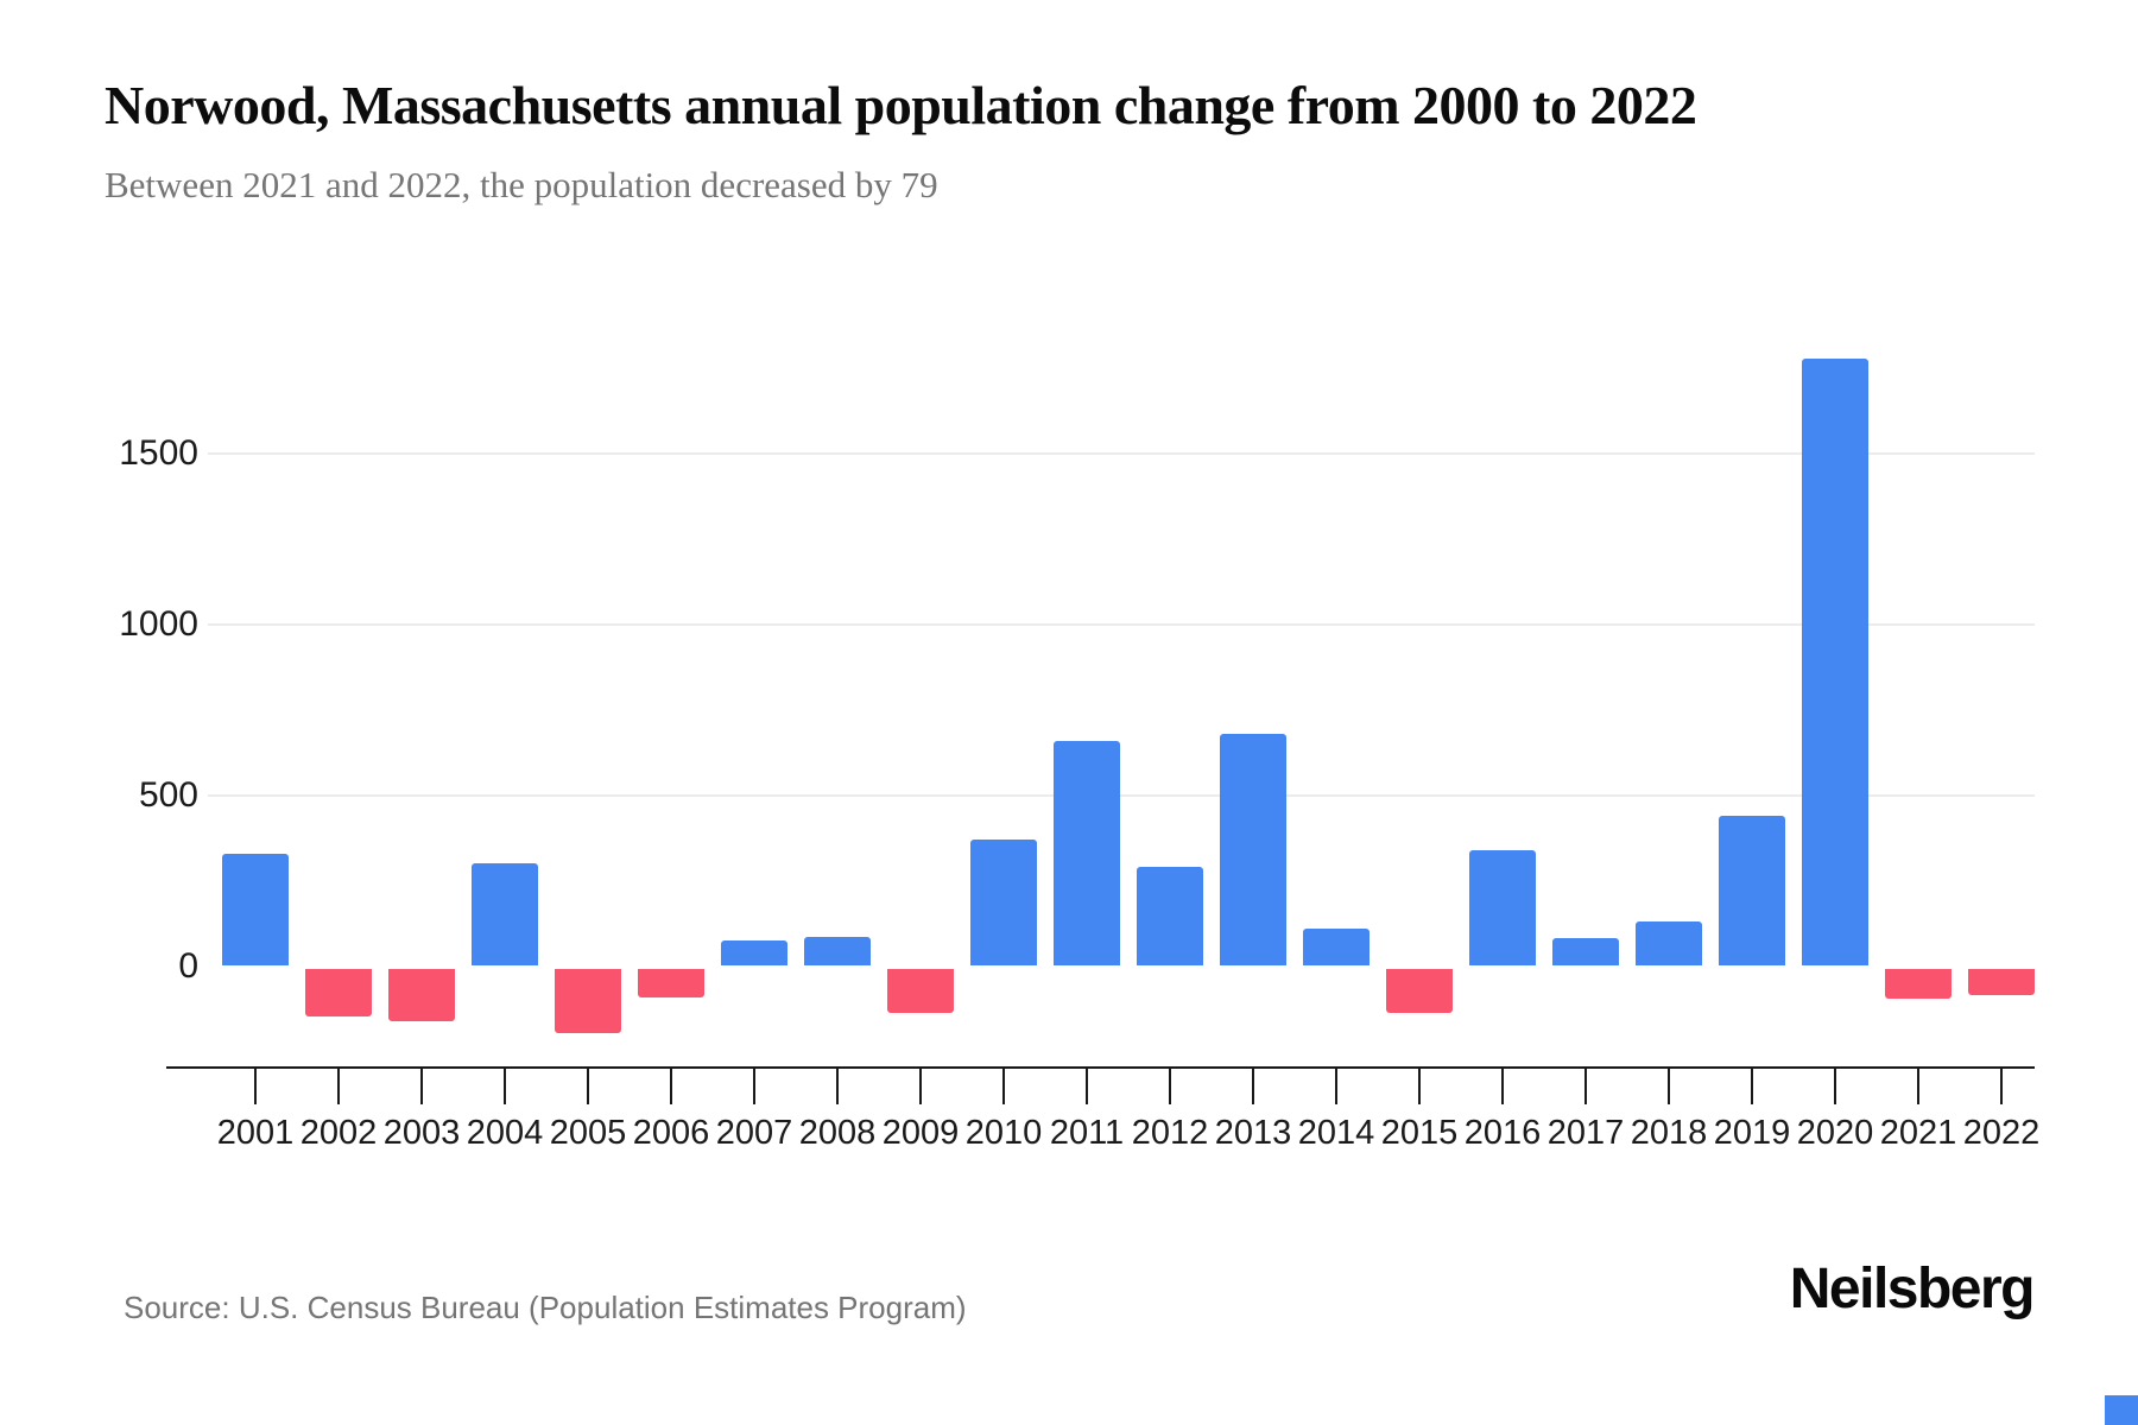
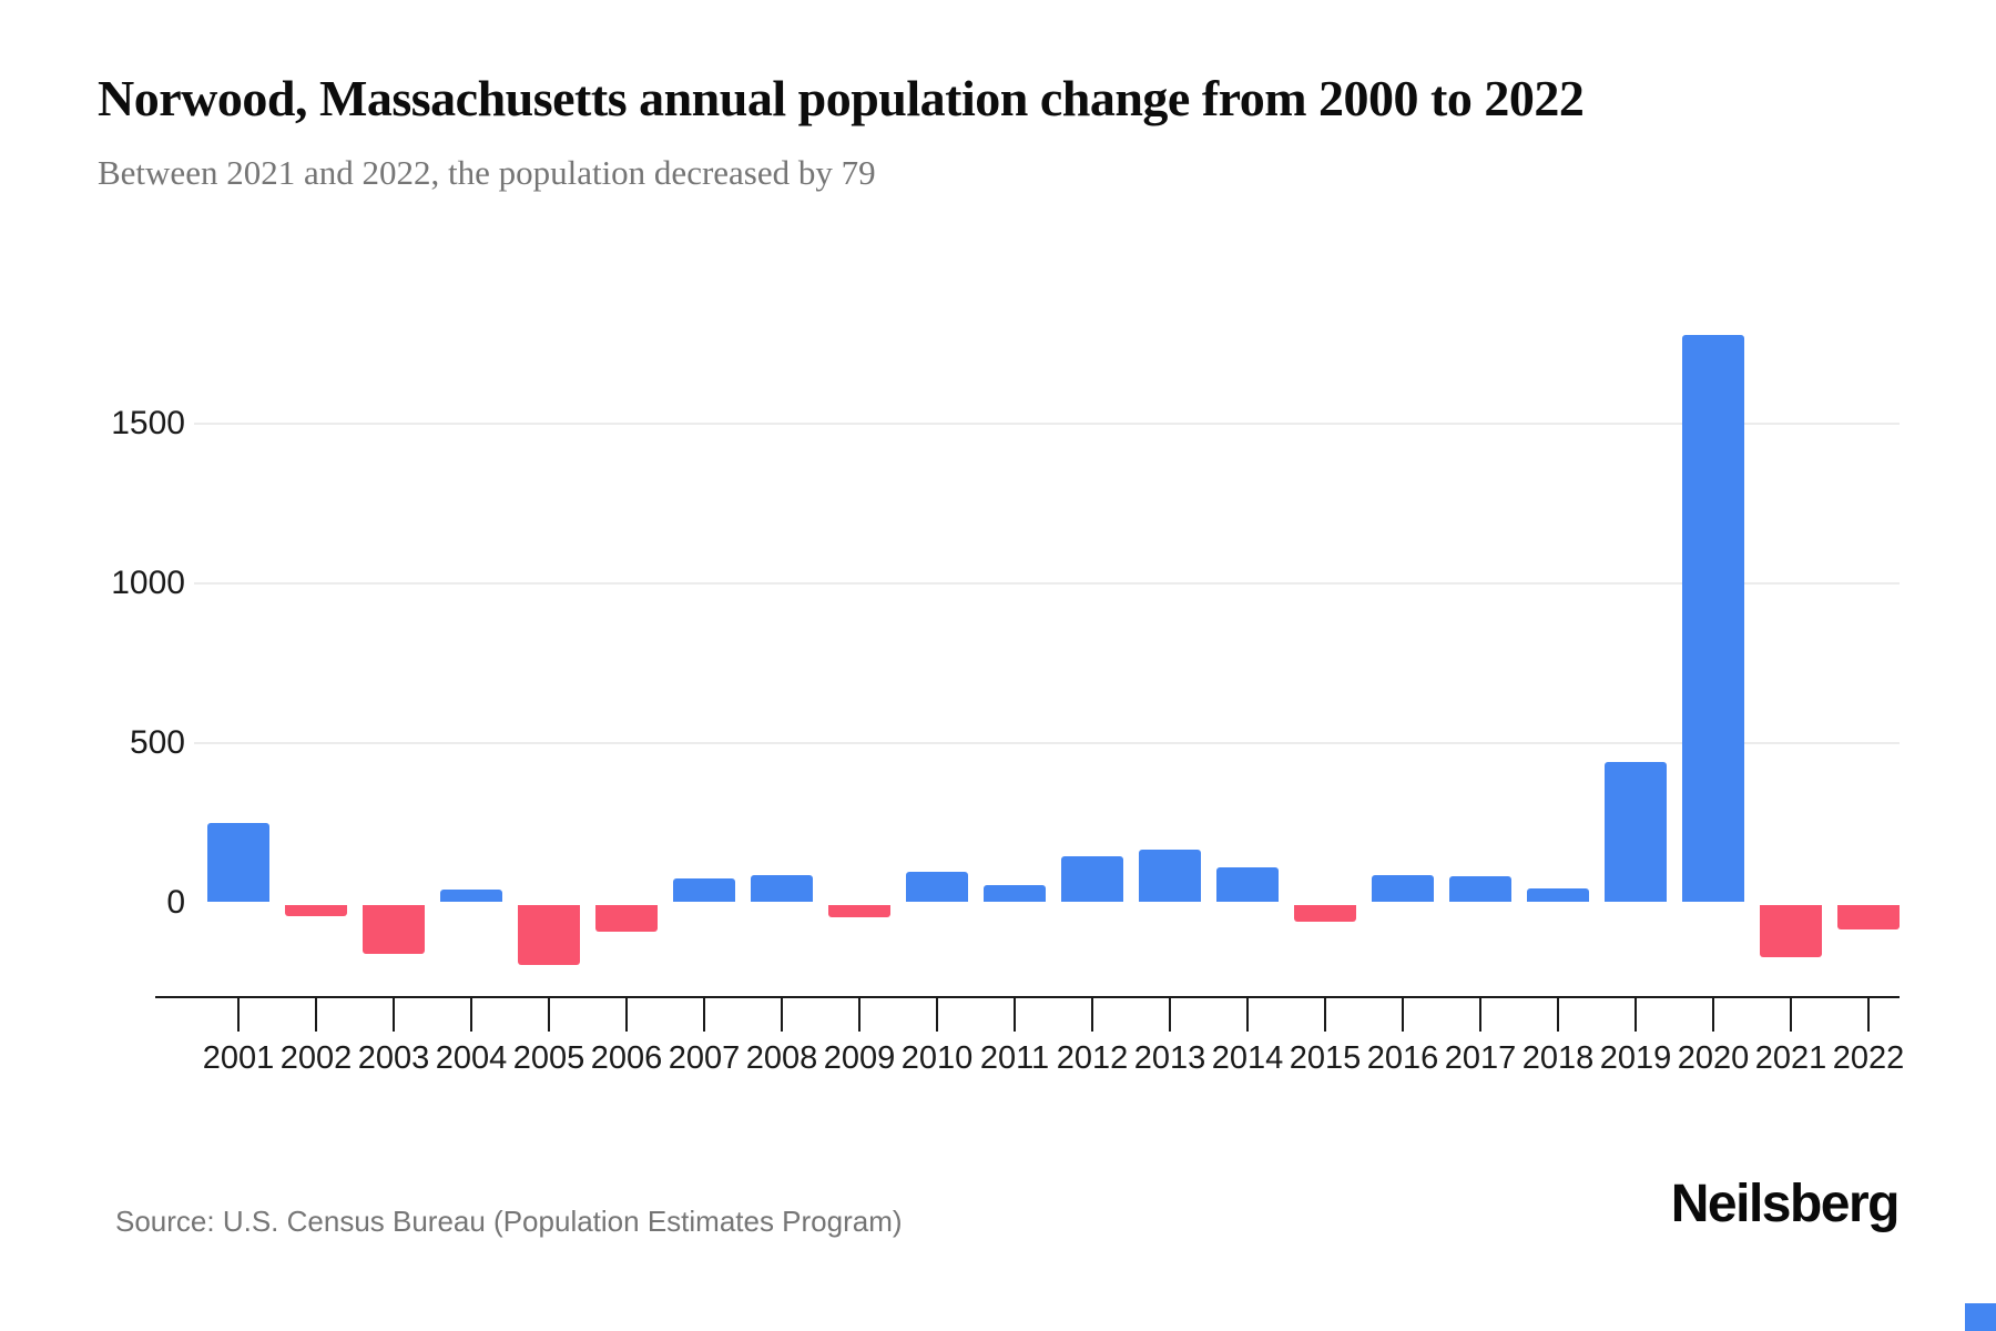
2001: 330 -> 250
2002: -140 -> -40
2004: 300 -> 40
2009: -130 -> -40
2010: 370 -> 100
2011: 660 -> 60
2012: 290 -> 140
2013: 680 -> 160
2015: -130 -> -60
2016: 340 -> 80
2018: 130 -> 40
2021: -90 -> -160
